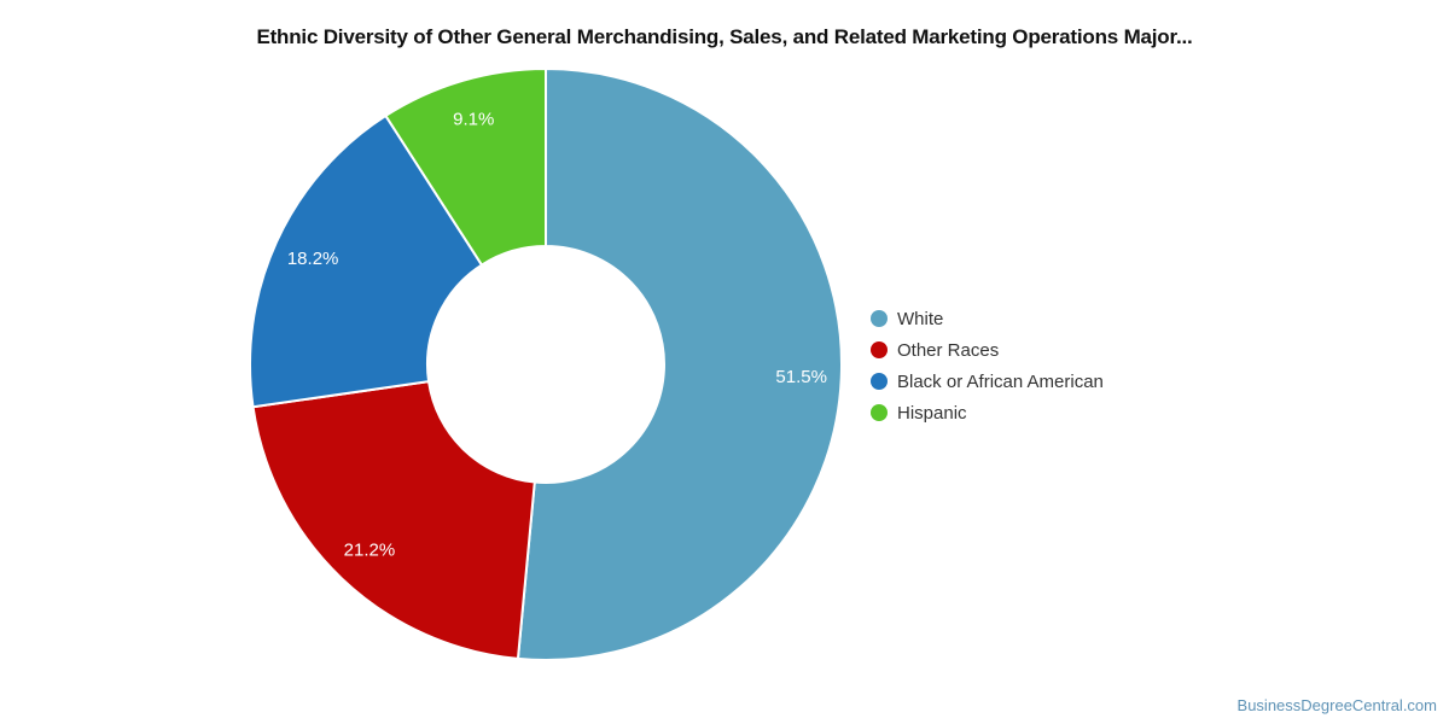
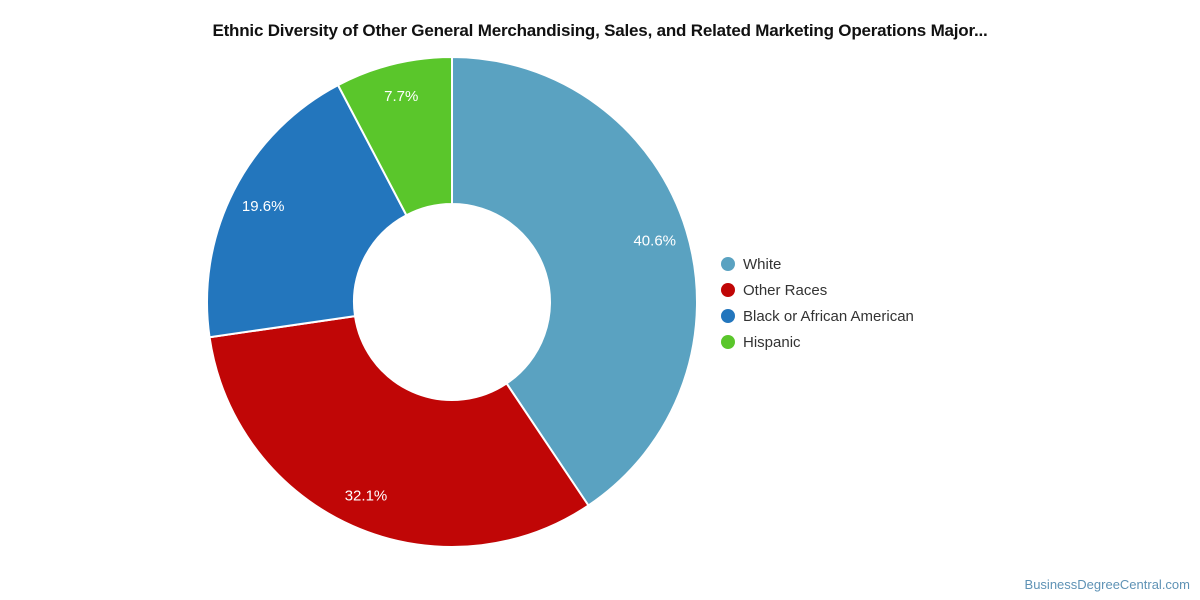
White: 51.5% -> 40.6%
Other Races: 21.2% -> 32.1%
Black or African American: 18.2% -> 19.6%
Hispanic: 9.1% -> 7.7%
